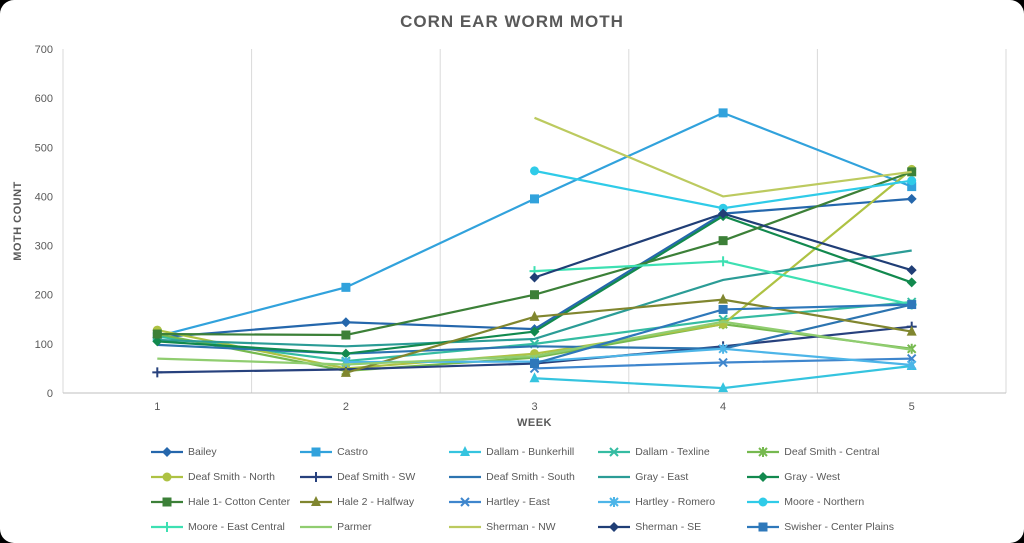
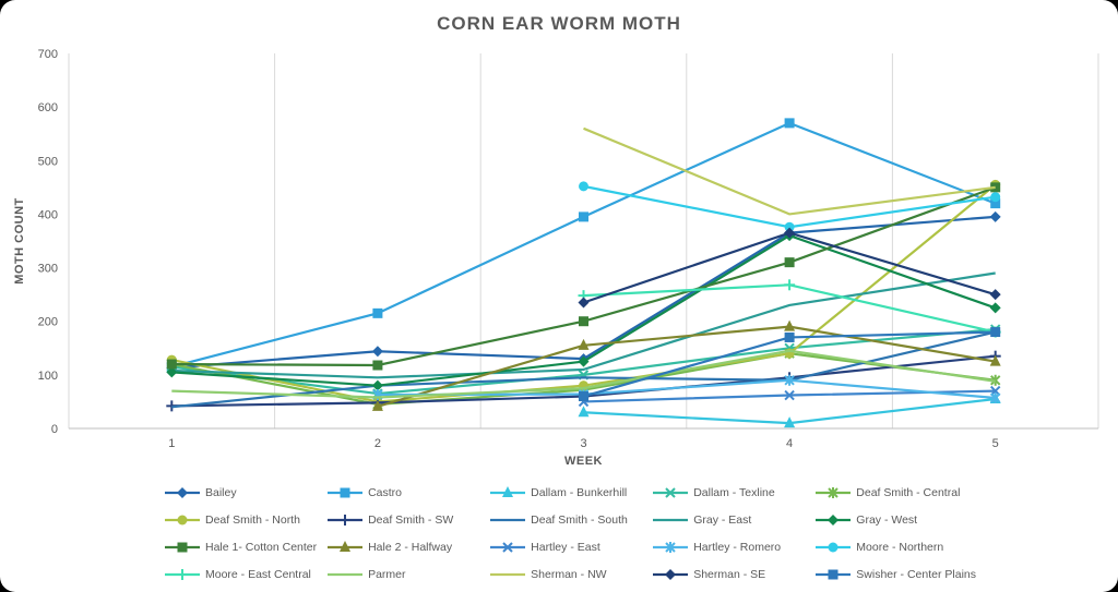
Deaf Smith - South/1: 100 -> 40
